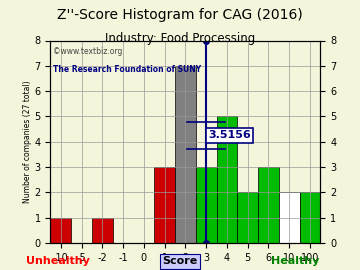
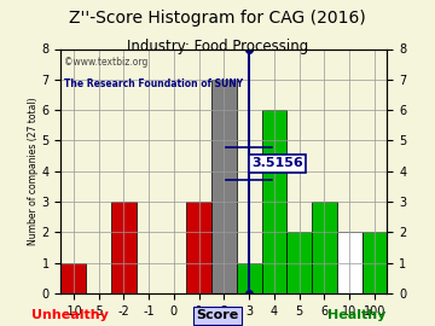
-2: 1 -> 3
3: 3 -> 1
4: 5 -> 6
